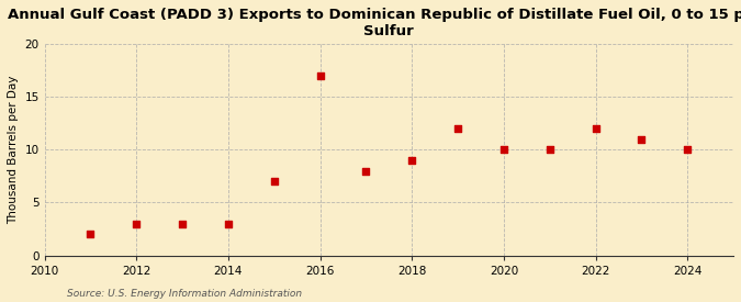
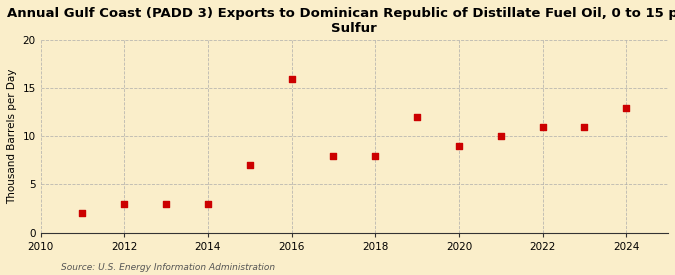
2016: 17 -> 16
2018: 9 -> 8
2020: 10 -> 9
2022: 12 -> 11
2024: 10 -> 13
